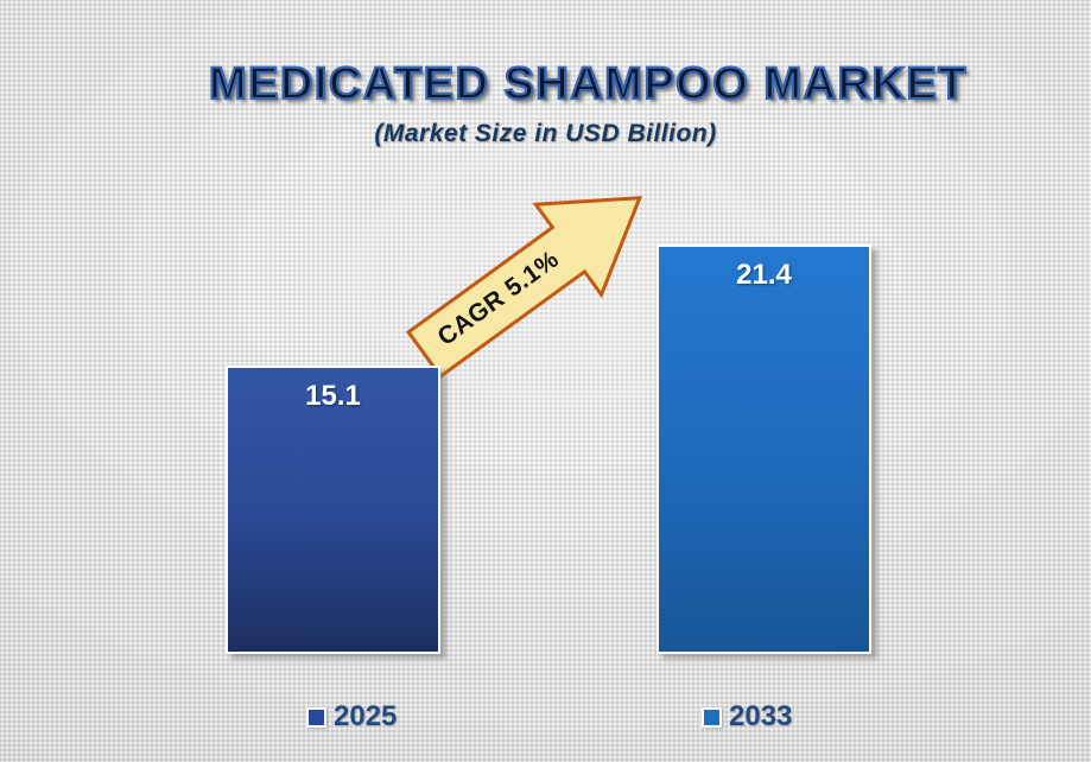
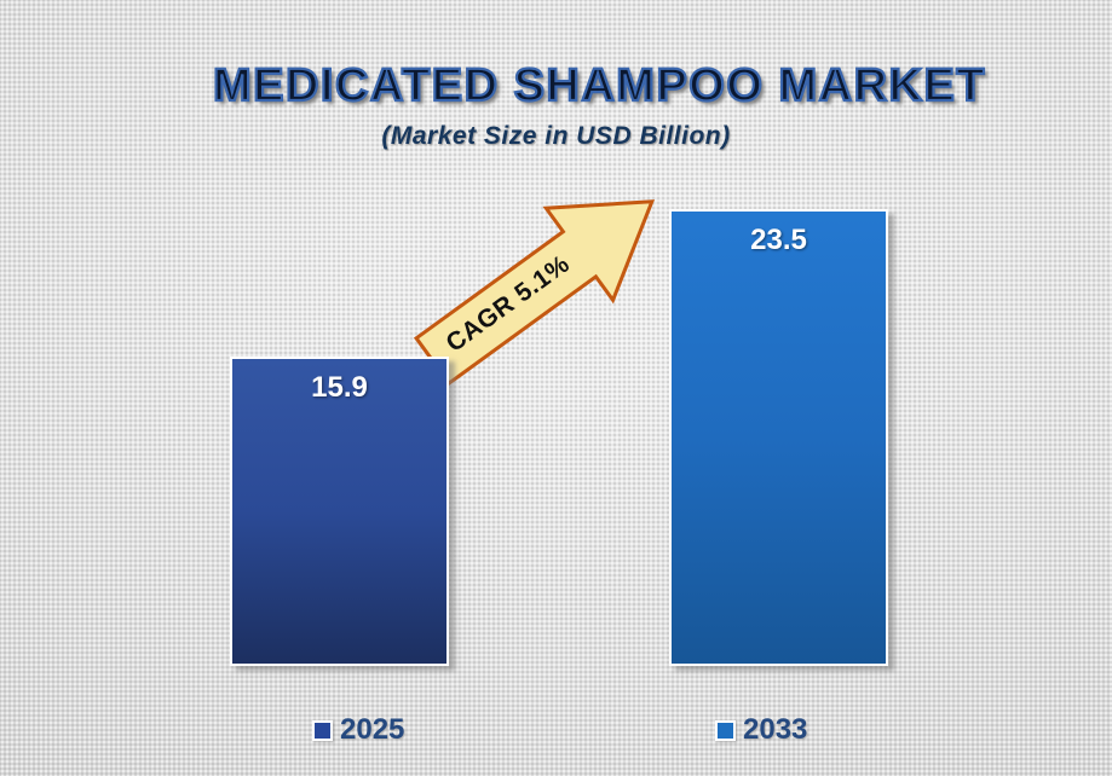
2025: 15.1 -> 15.9
2033: 21.4 -> 23.5
